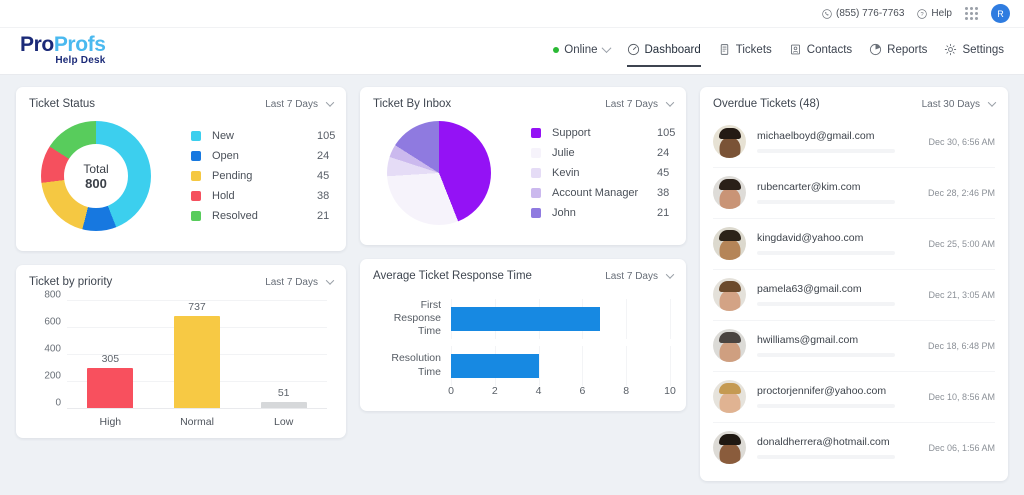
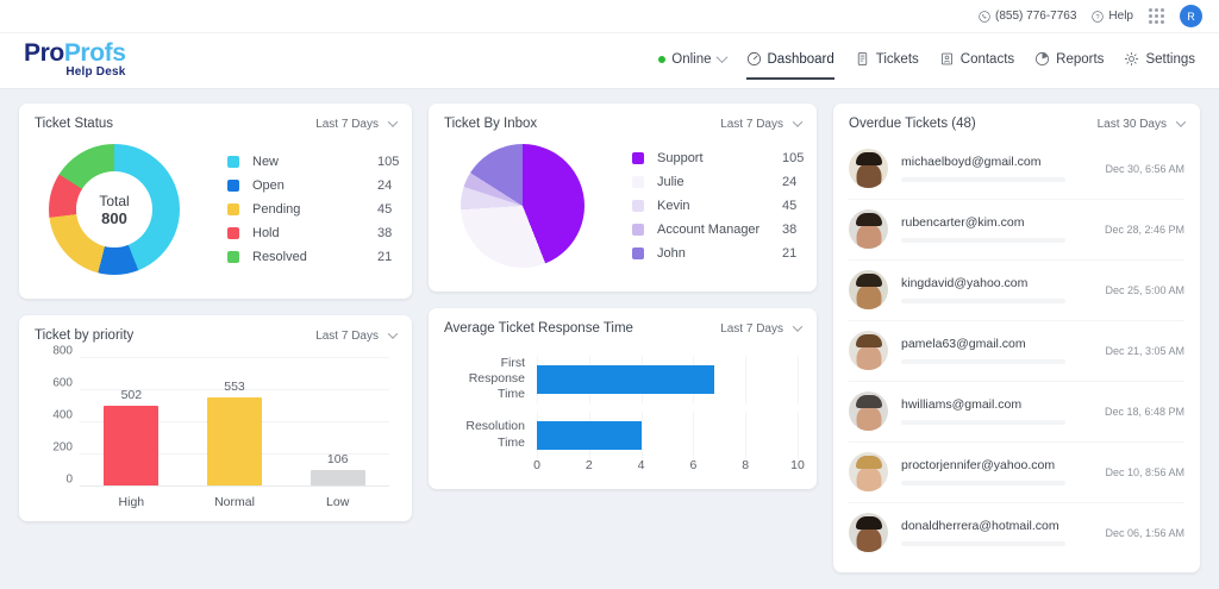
Ticket by priority/High: 305 -> 502
Ticket by priority/Normal: 737 -> 553
Ticket by priority/Low: 51 -> 106
